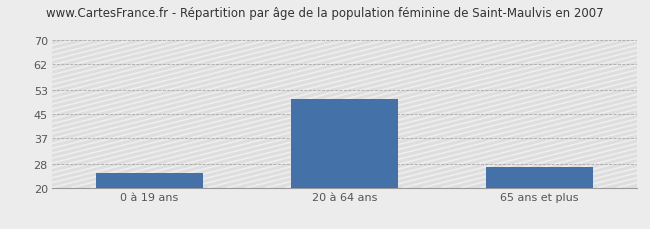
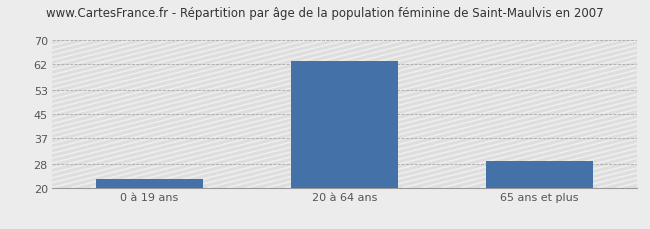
0 à 19 ans: 25 -> 23
20 à 64 ans: 50 -> 63
65 ans et plus: 27 -> 29
